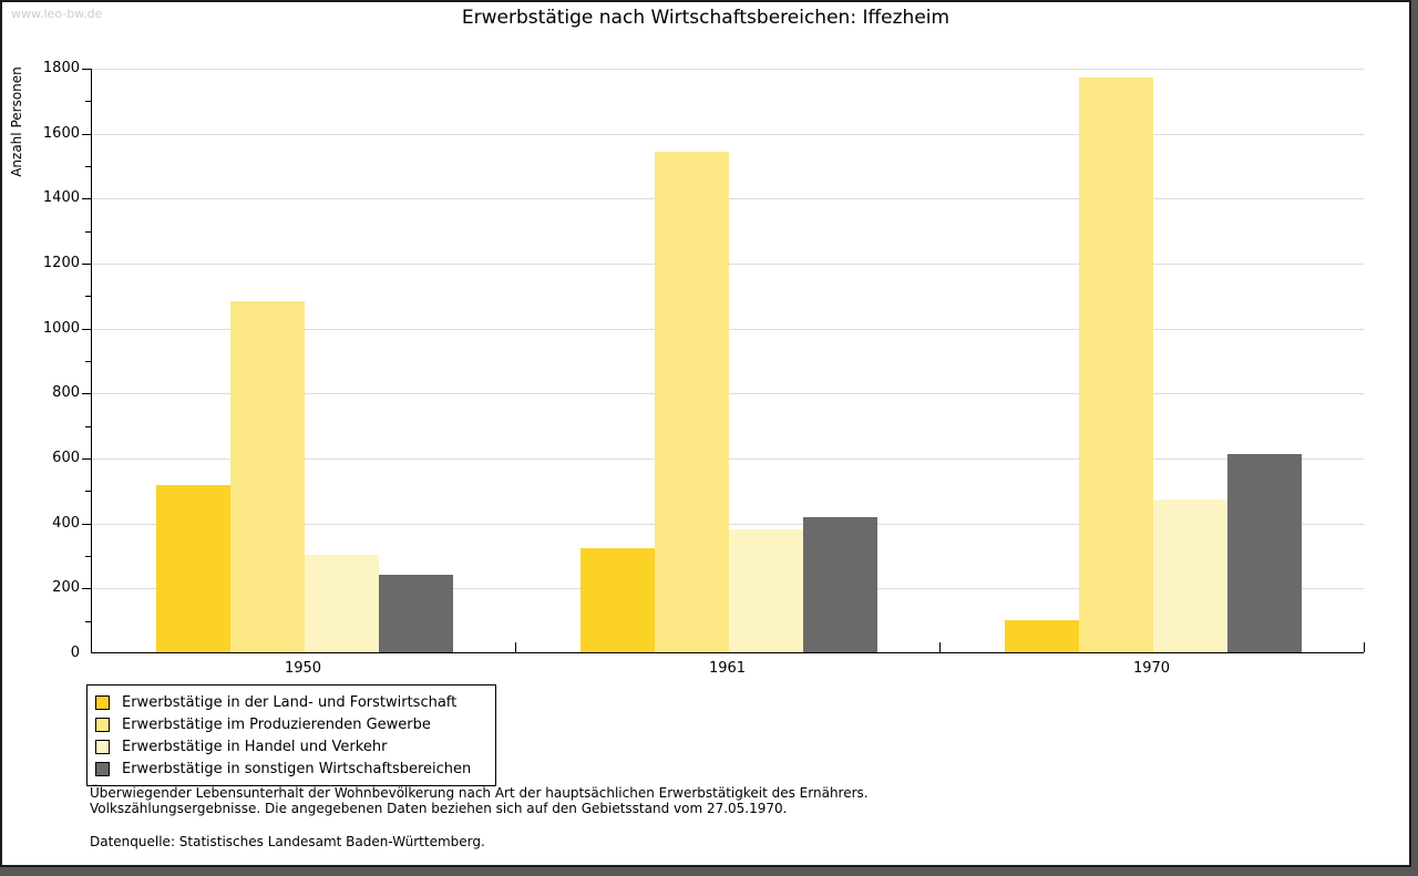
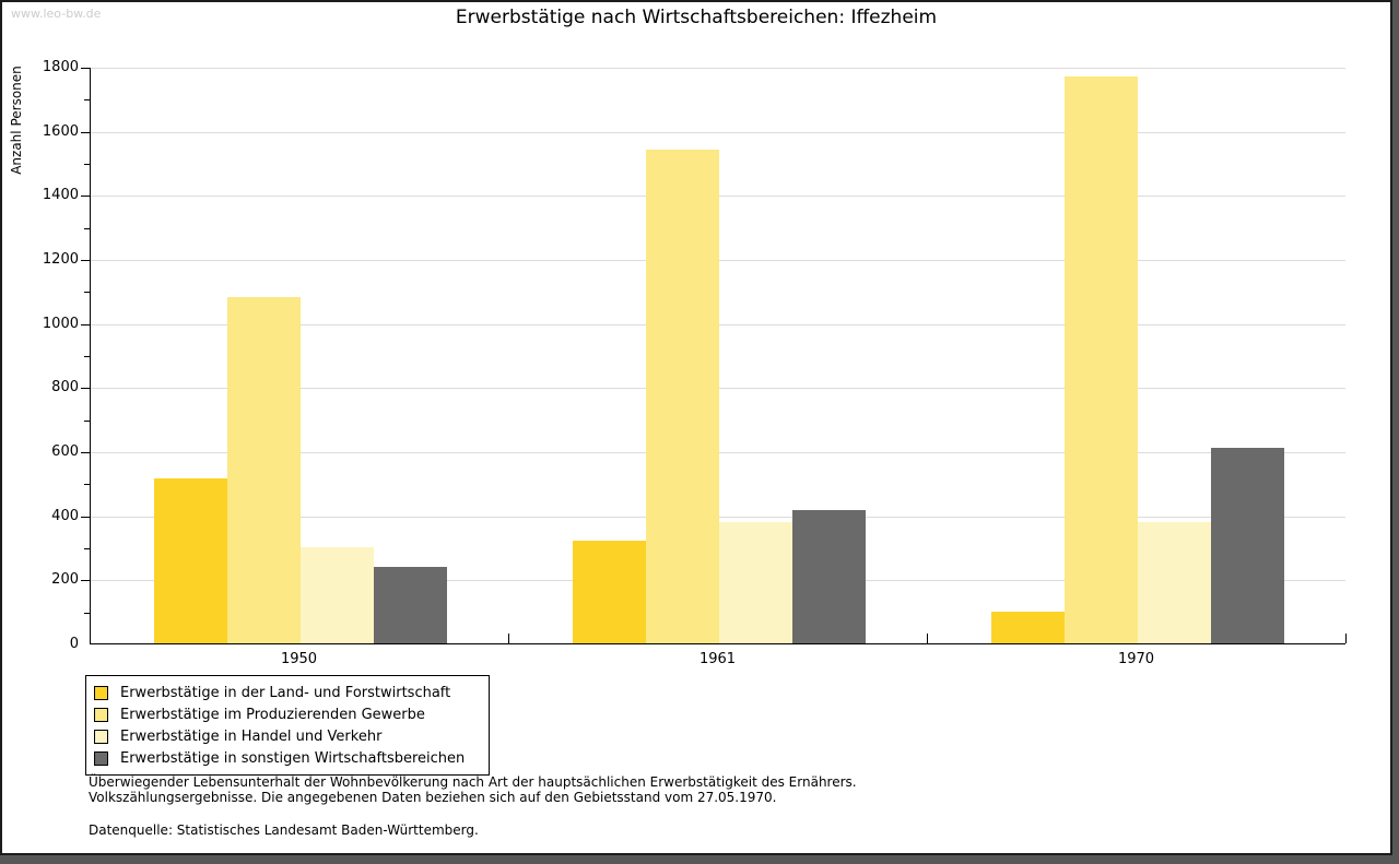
Erwerbstätige in Handel und Verkehr/1970: 470 -> 380
